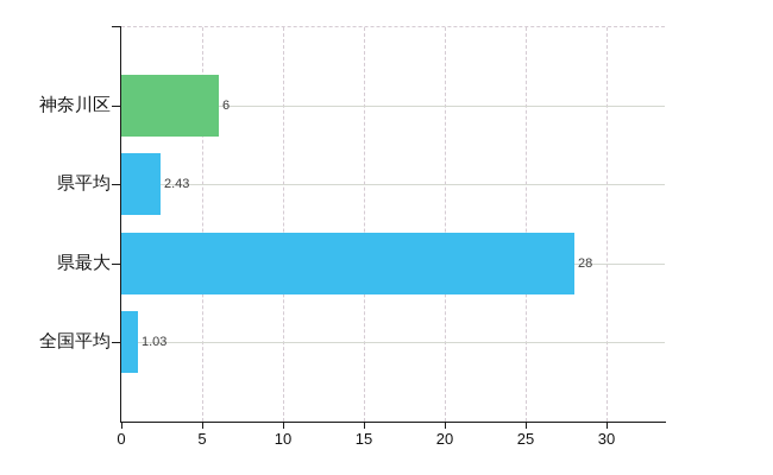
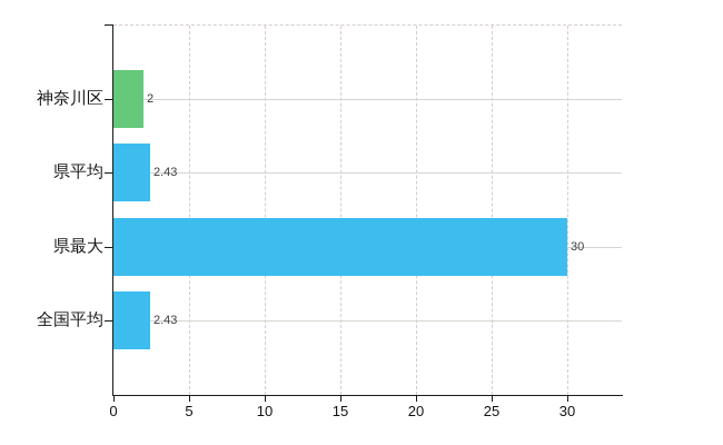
神奈川区: 6 -> 2
県最大: 28 -> 30
全国平均: 1.03 -> 2.43
